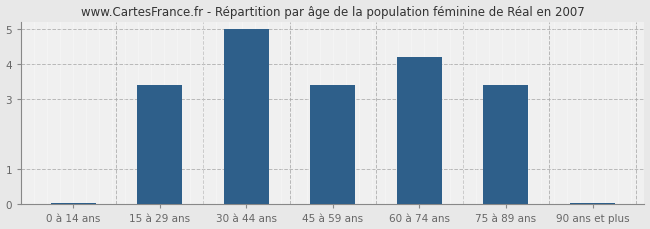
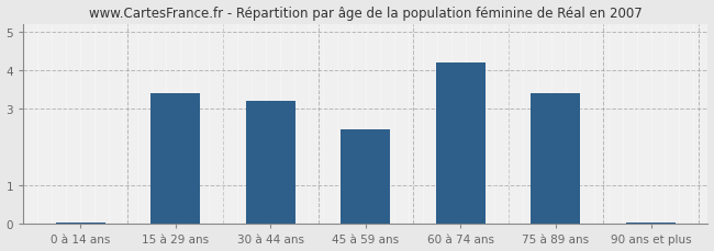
30 à 44 ans: 5.00 -> 3.20
45 à 59 ans: 3.40 -> 2.45
